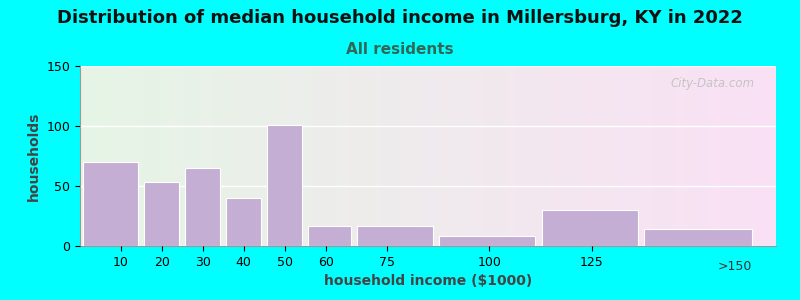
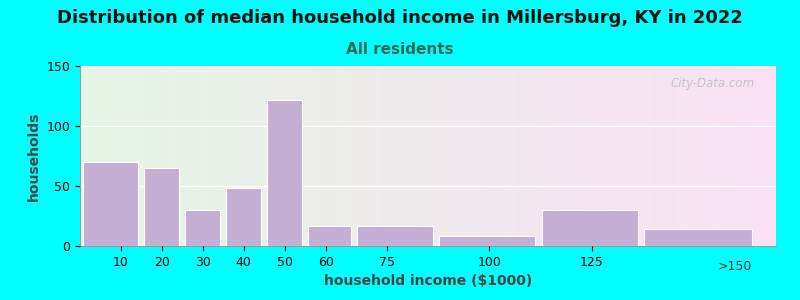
20: 53 -> 65
30: 65 -> 30
40: 40 -> 48
50: 101 -> 122
